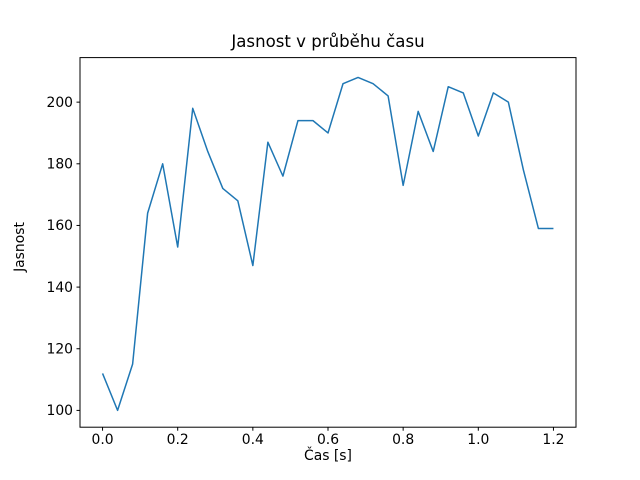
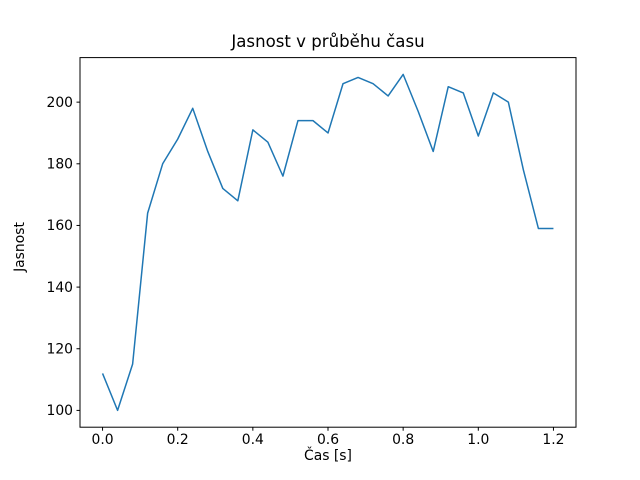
0.2: 153 -> 188
0.4: 147 -> 191
0.8: 173 -> 209
